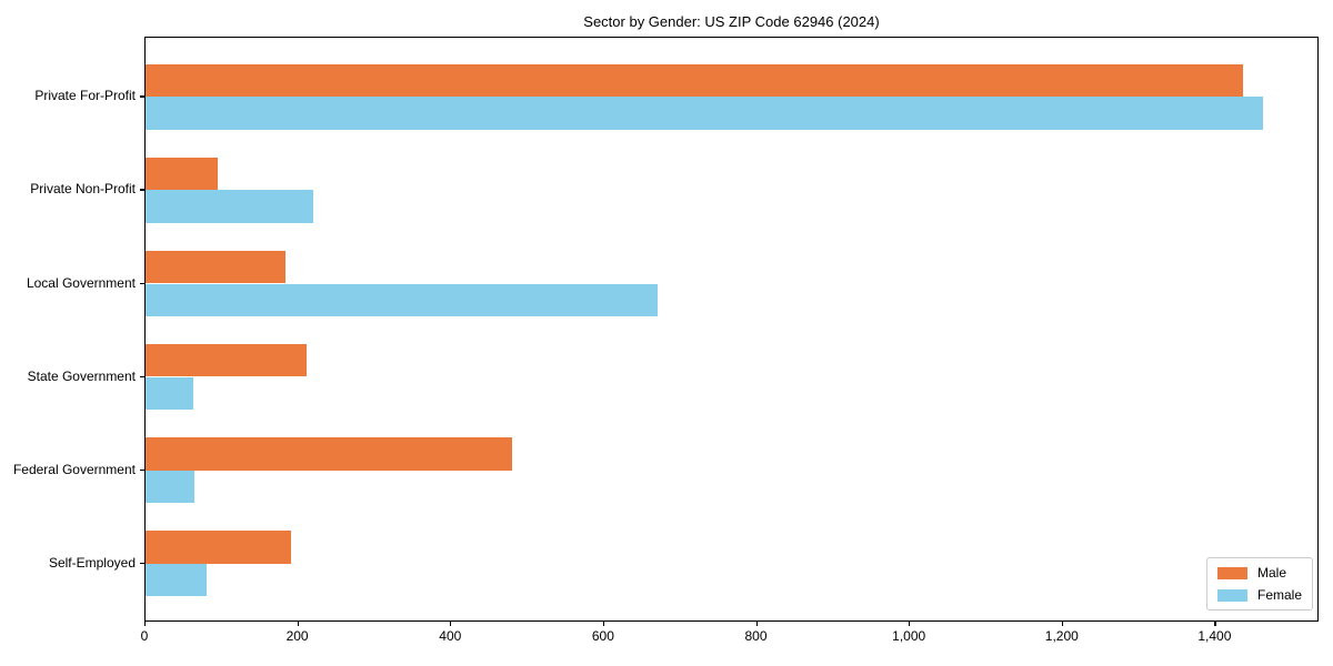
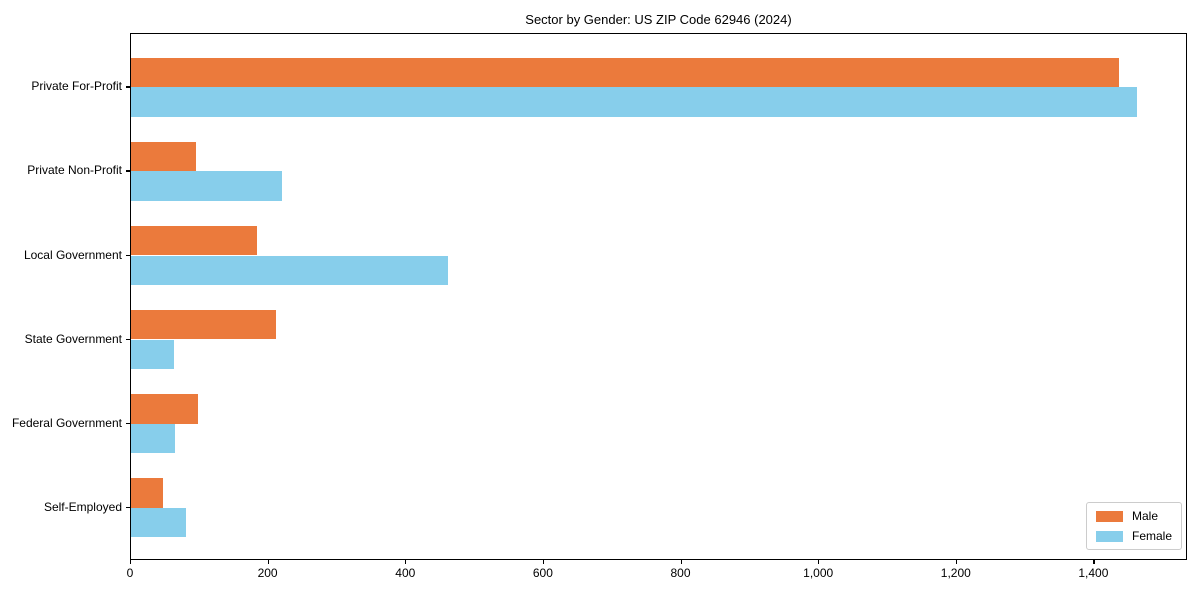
Female/Local Government: 670 -> 460
Male/Federal Government: 480 -> 100
Male/Self-Employed: 190 -> 50
